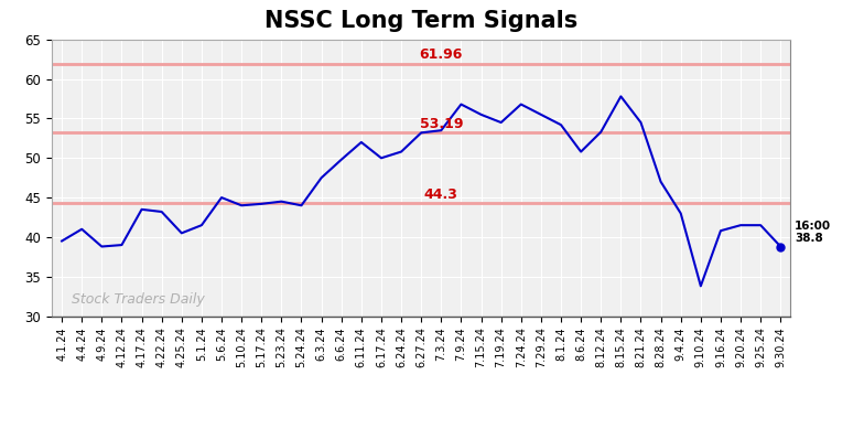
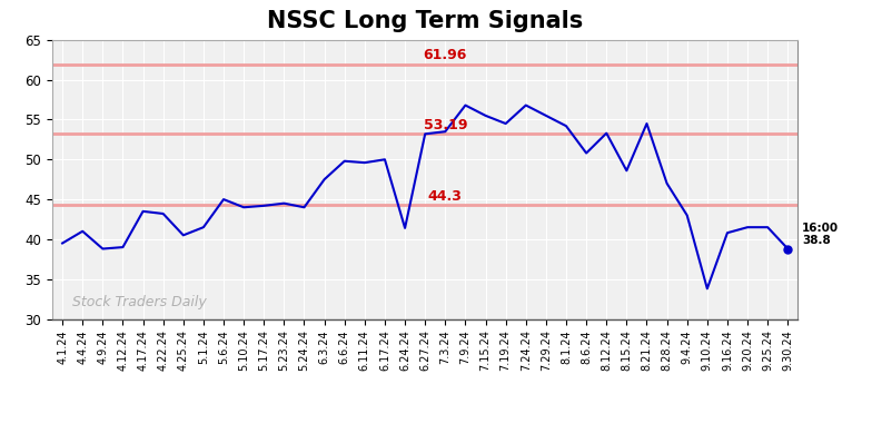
6.11.24: 52.0 -> 49.6
6.24.24: 50.8 -> 41.4
8.15.24: 57.8 -> 48.6
